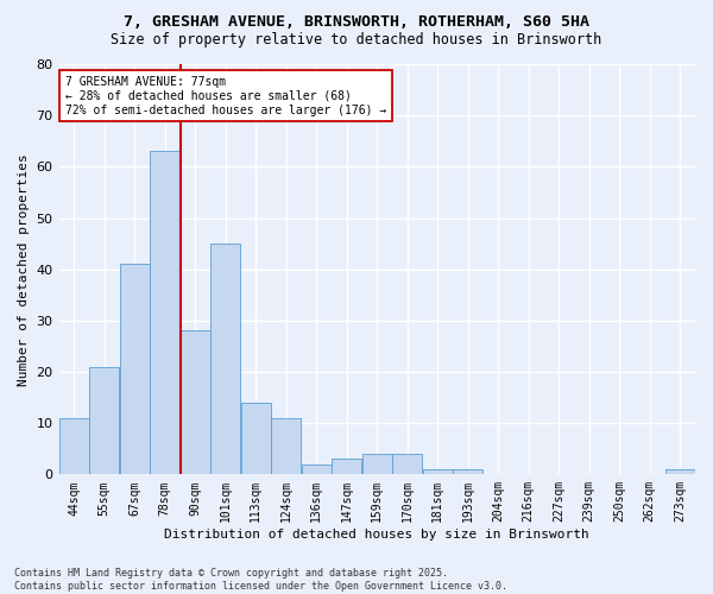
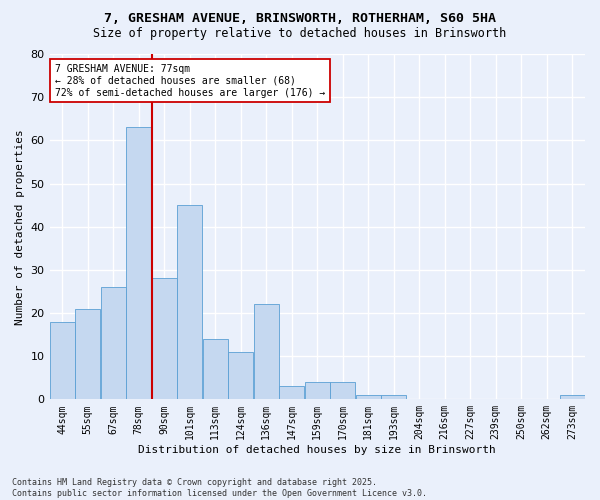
44sqm: 11 -> 18
67sqm: 41 -> 26
136sqm: 2 -> 22
